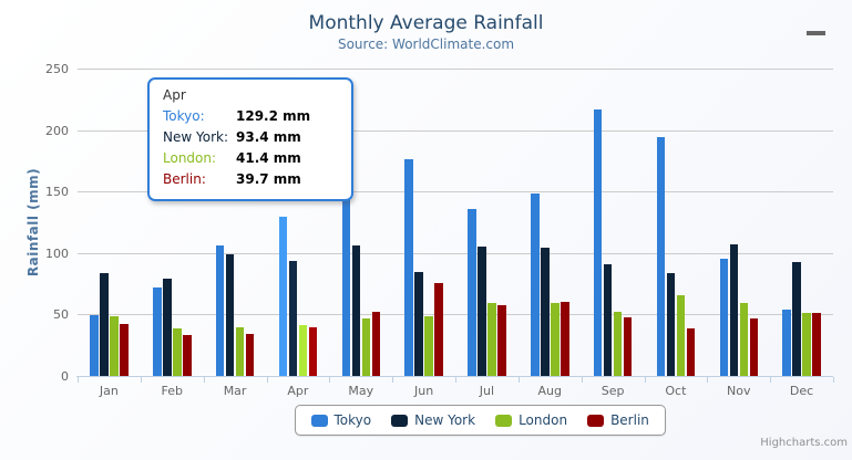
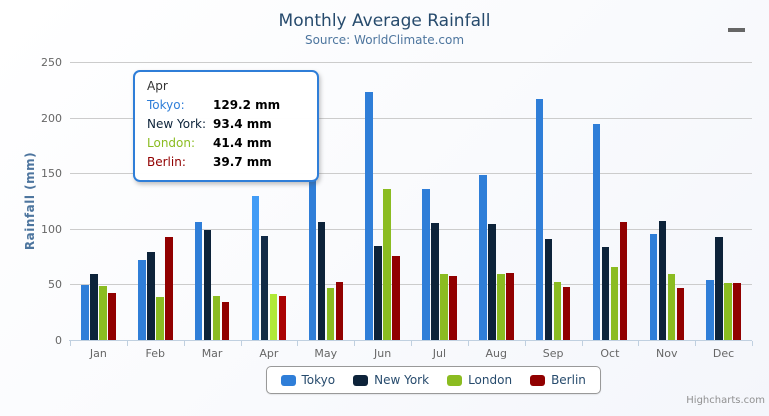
New York/Jan: 84 -> 59
Berlin/Feb: 33 -> 93
Tokyo/Jun: 176 -> 223
London/Jun: 48 -> 136
Berlin/Oct: 39 -> 106
